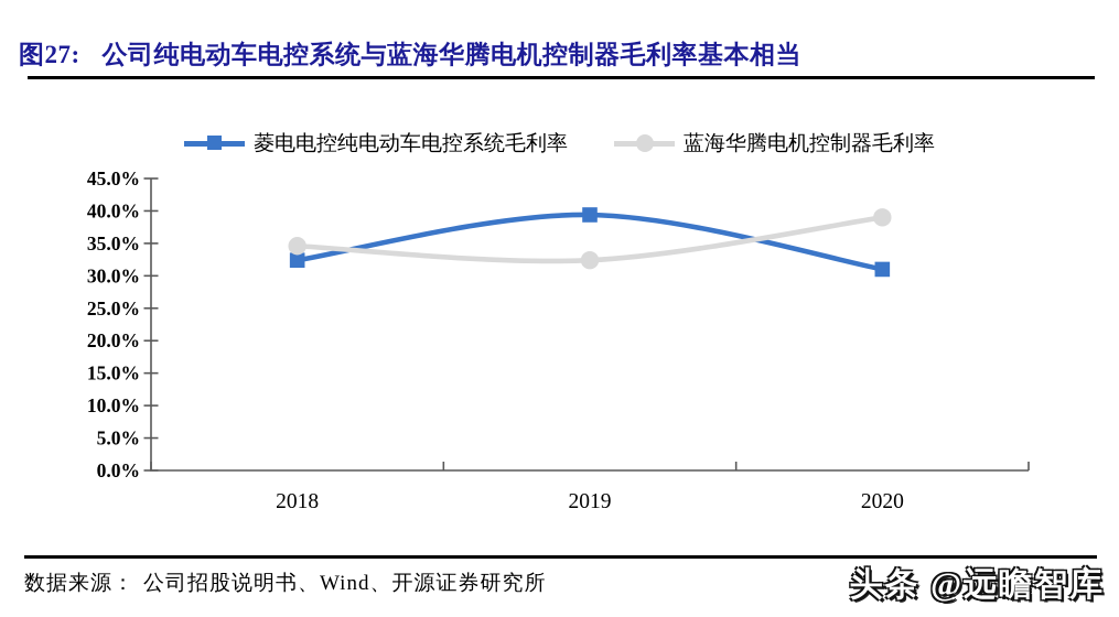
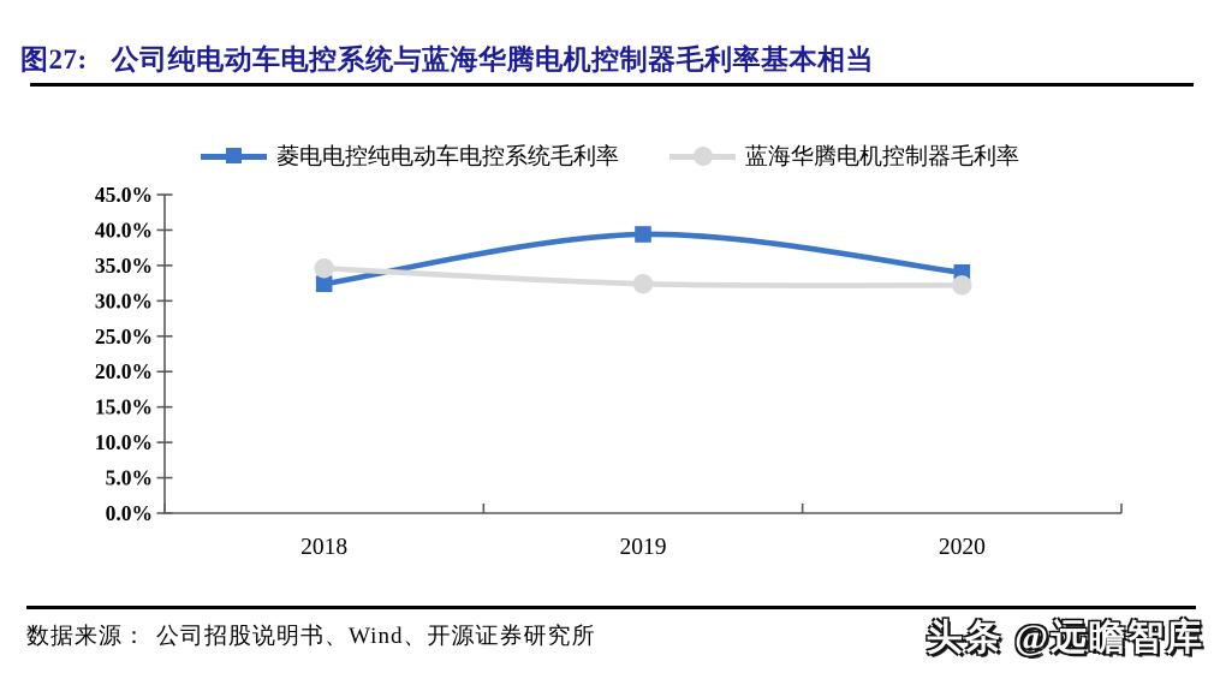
菱电电控纯电动车电控系统毛利率/2020: 31% -> 34%
蓝海华腾电机控制器毛利率/2020: 39% -> 32%
